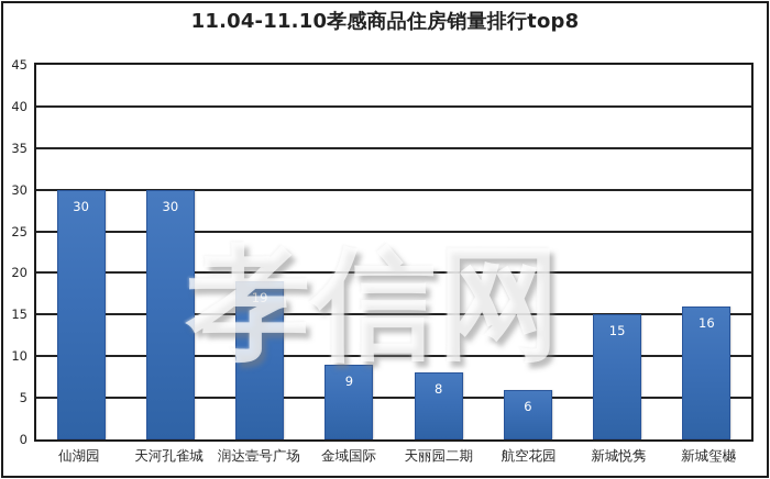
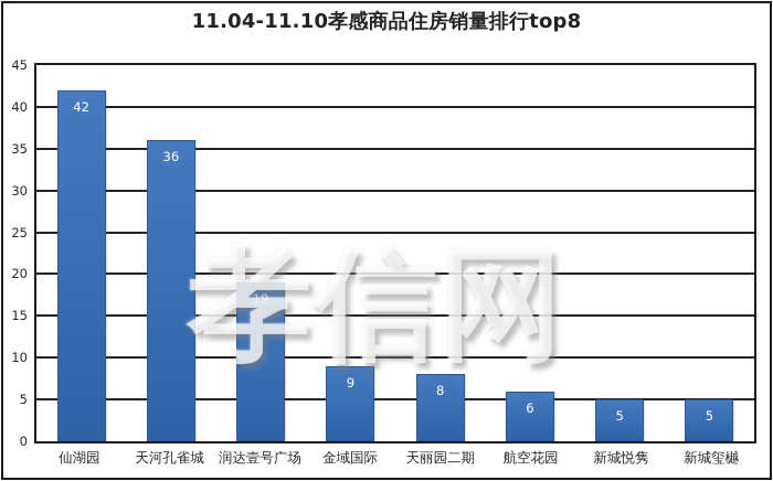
仙湖园: 30 -> 42
天河孔雀城: 30 -> 36
新城悦隽: 15 -> 5
新城玺樾: 16 -> 5
